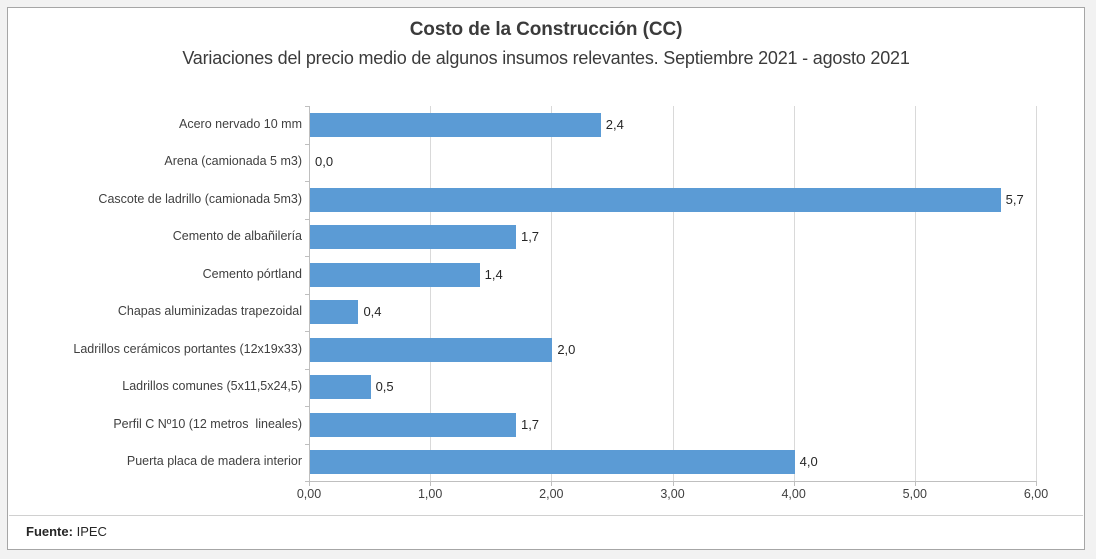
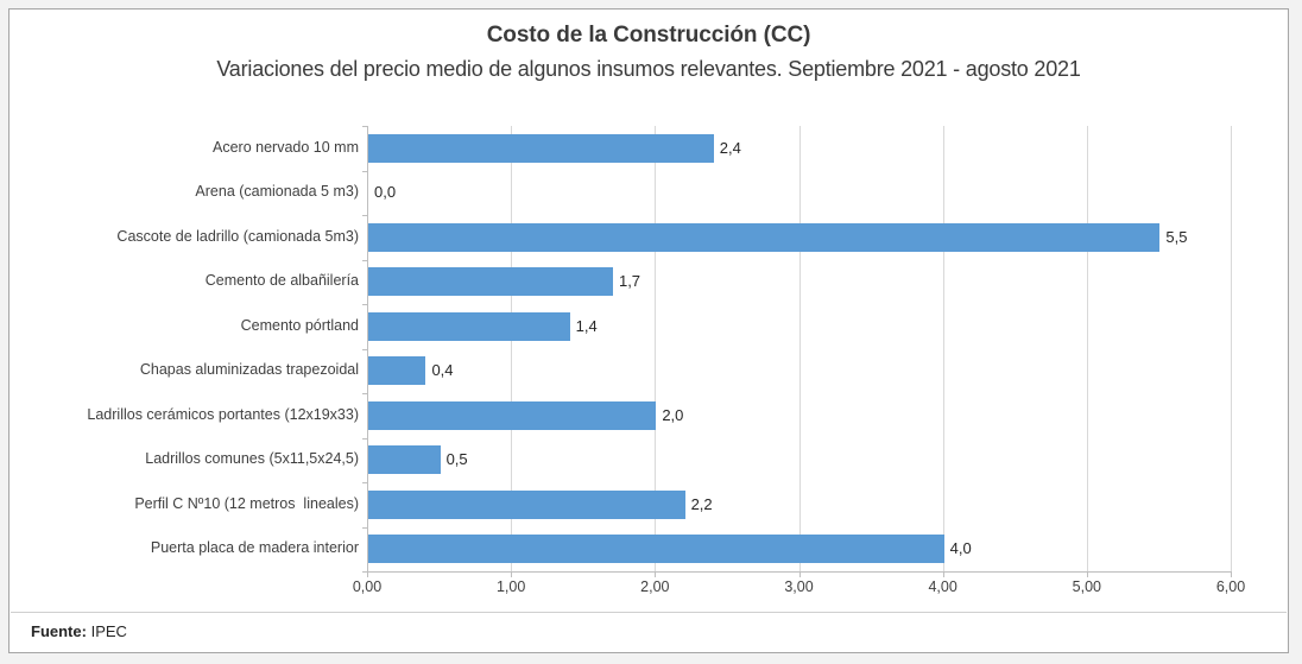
Cascote de ladrillo (camionada 5m3): 5,7 -> 5,5
Perfil C Nº10 (12 metros lineales): 1,7 -> 2,2
